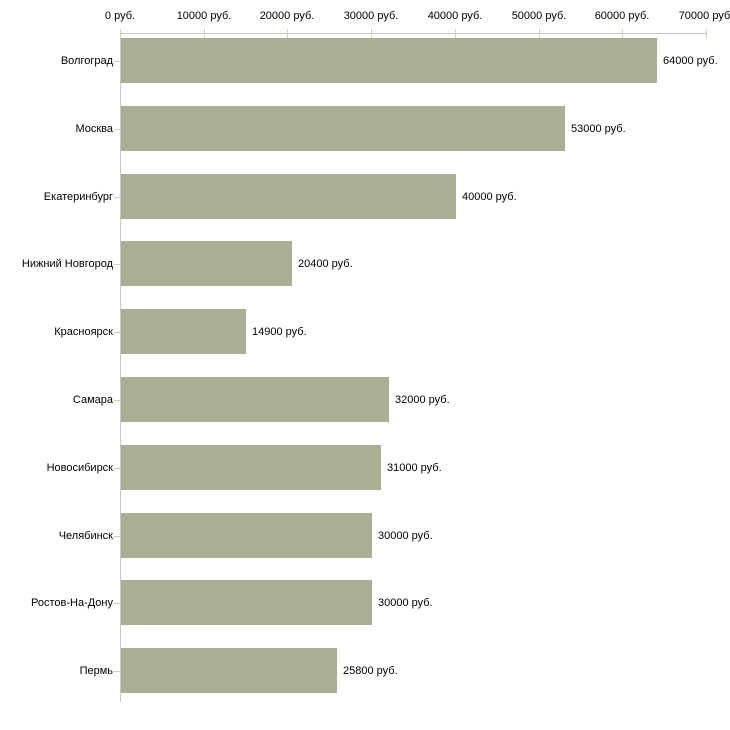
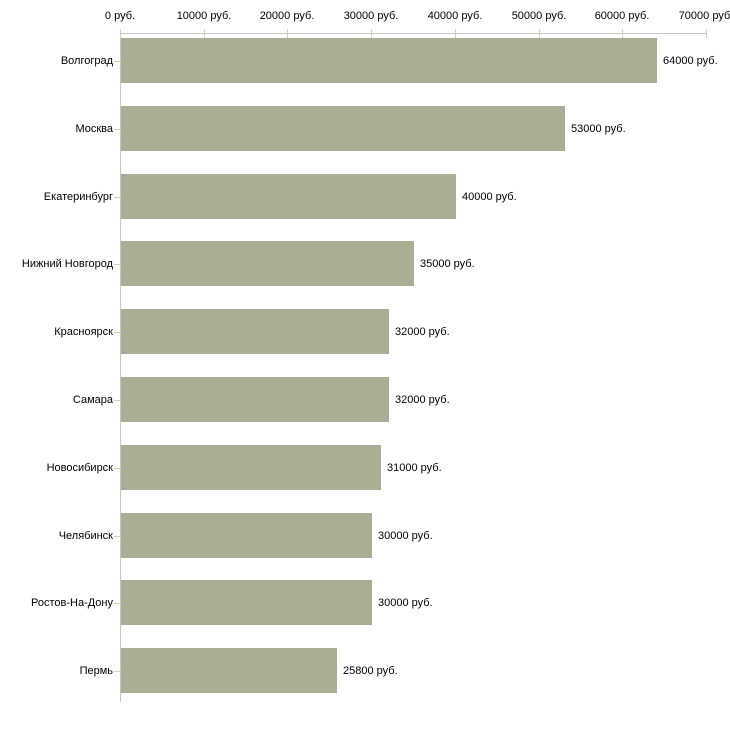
Нижний Новгород: 20400 -> 35000
Красноярск: 14900 -> 32000
